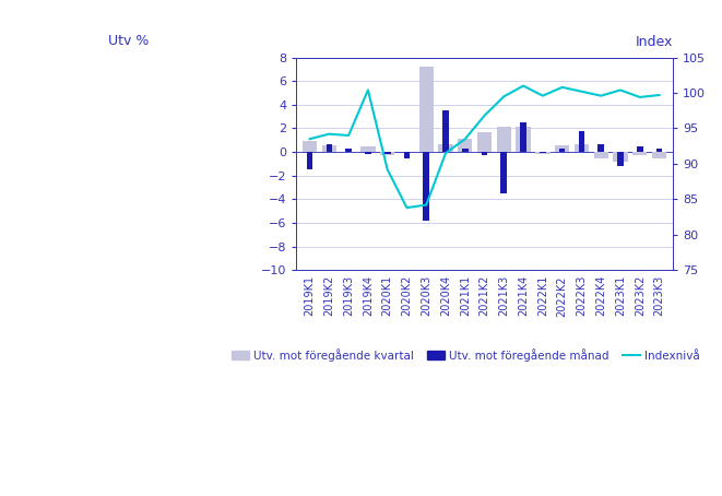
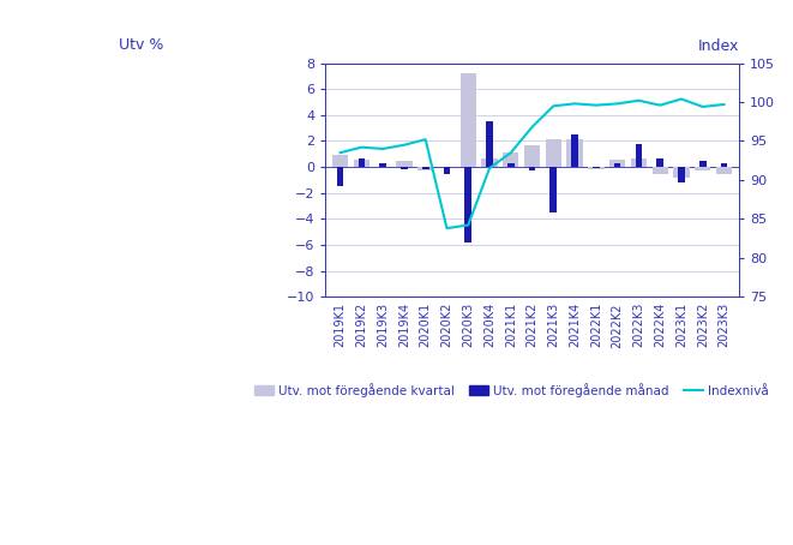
Indexnivå/2019K4: 100.4 -> 94.5
Indexnivå/2020K1: 89.2 -> 95.2
Indexnivå/2021K4: 101.0 -> 99.8
Indexnivå/2022K2: 100.8 -> 99.8
